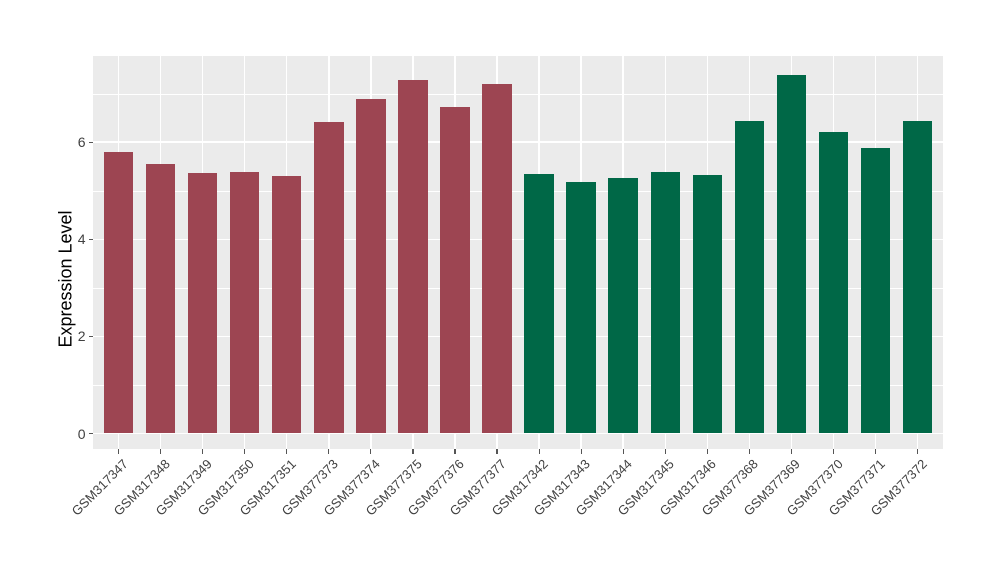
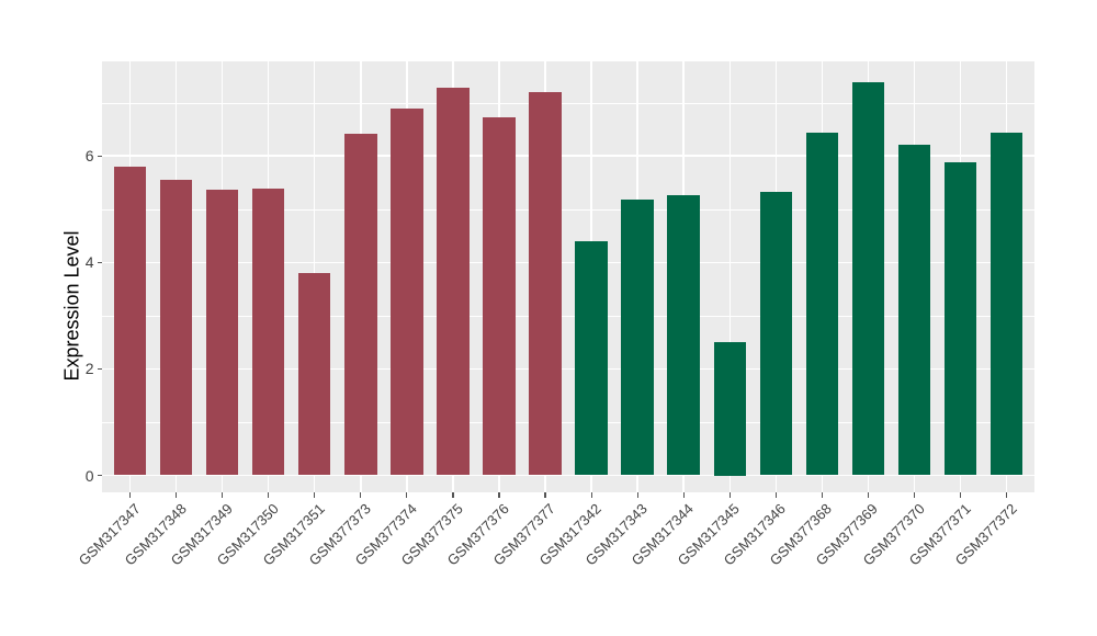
GSM317351: 5.3 -> 3.8
GSM317342: 5.3 -> 4.4
GSM317345: 5.4 -> 2.5
